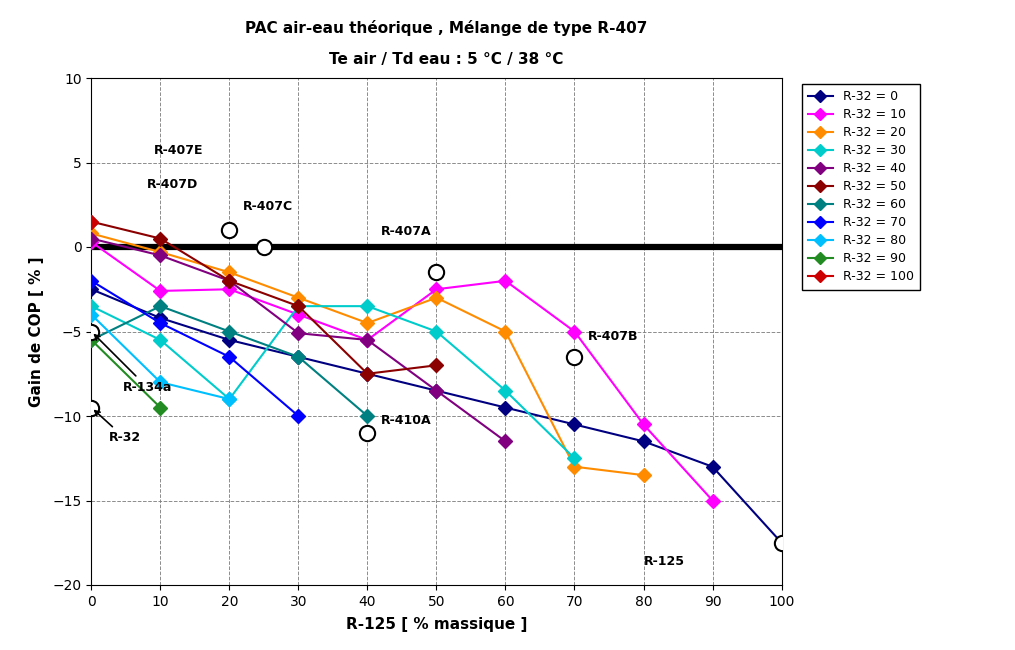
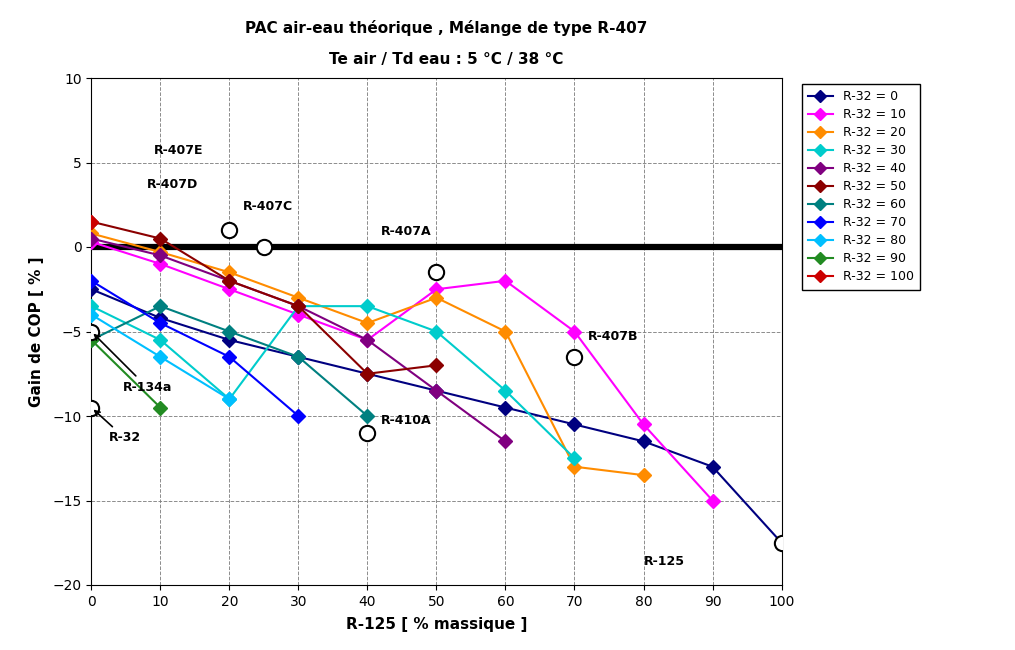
R-32 = 10/10: -2.6 -> -1.0
R-32 = 80/10: -8.0 -> -6.5
R-32 = 40/30: -5.1 -> -3.5
